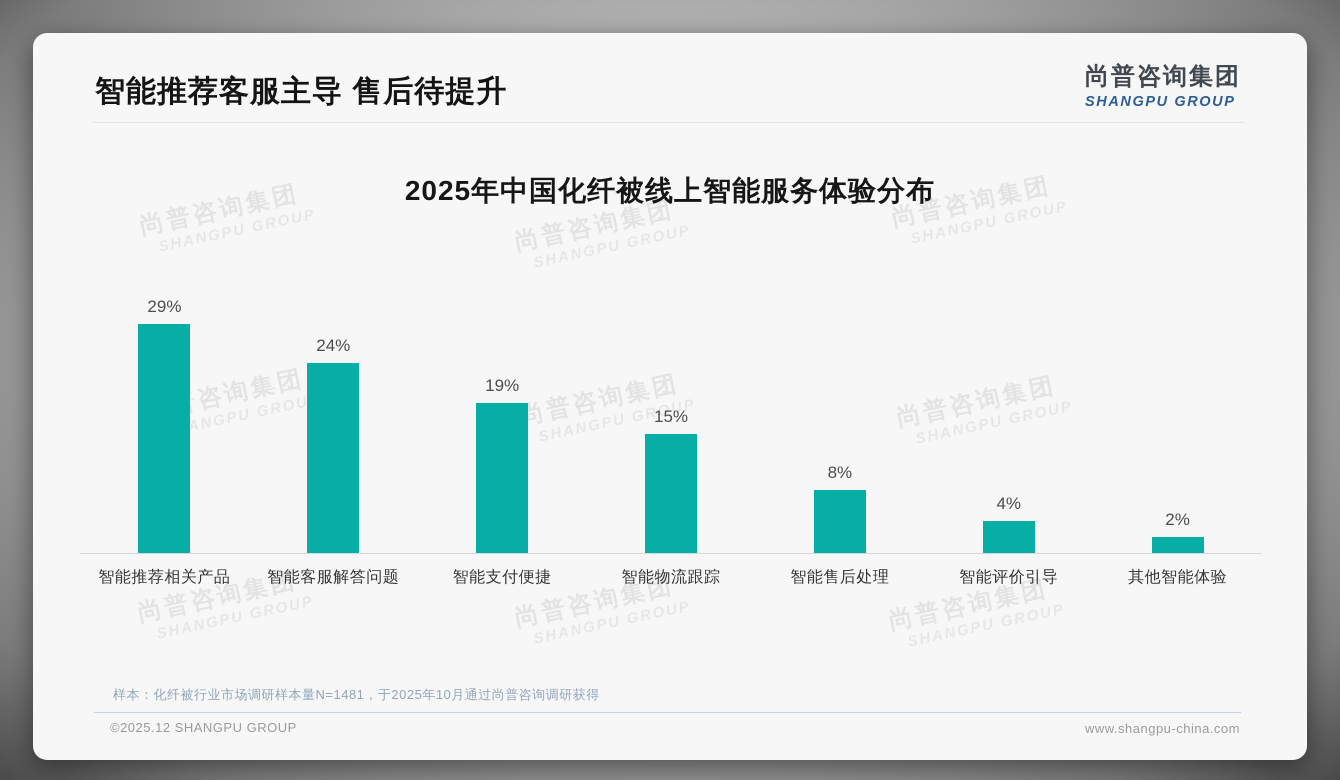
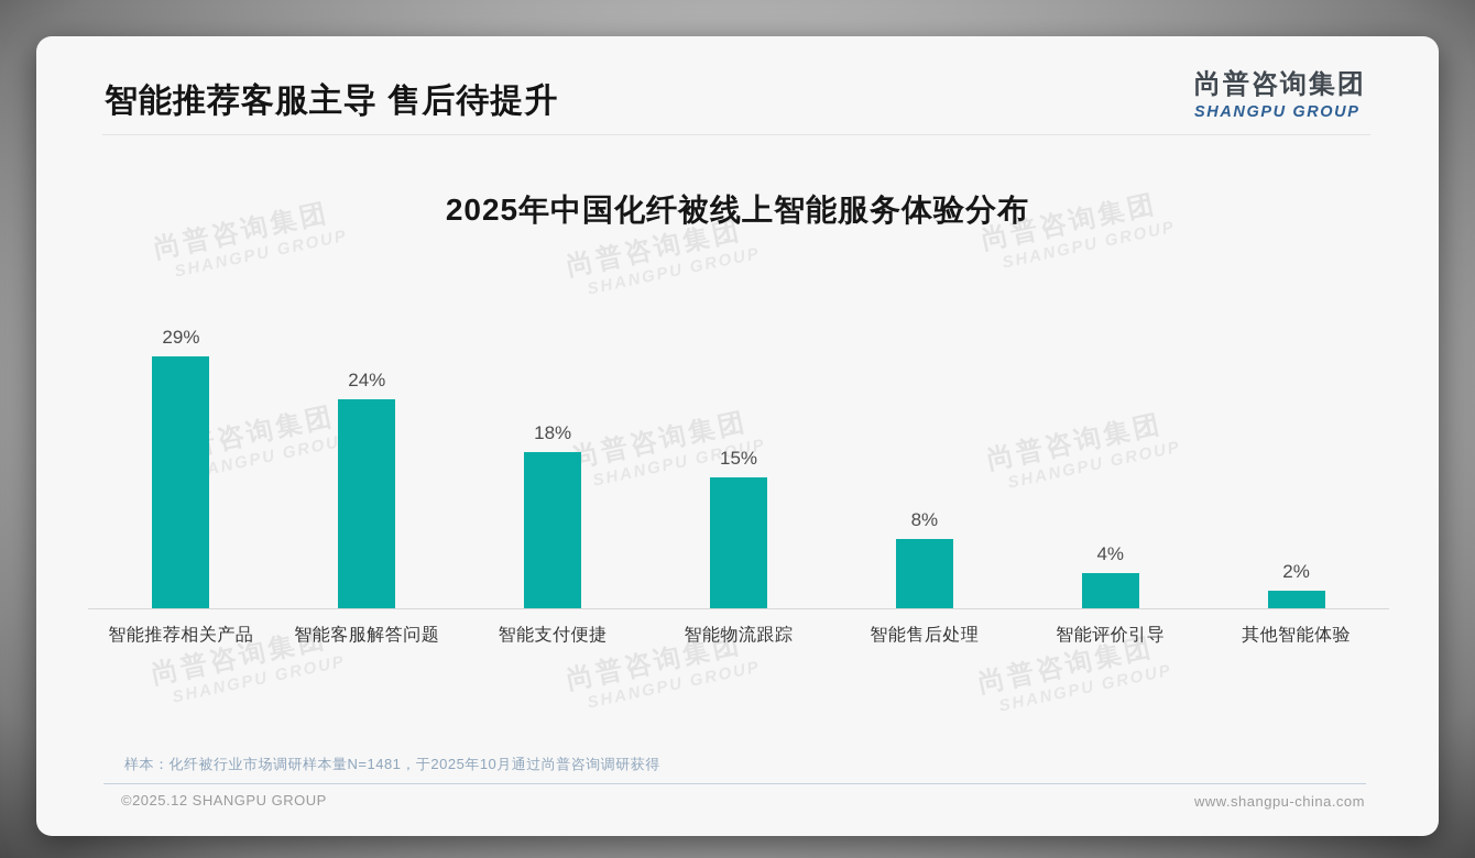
智能支付便捷: 19% -> 18%
